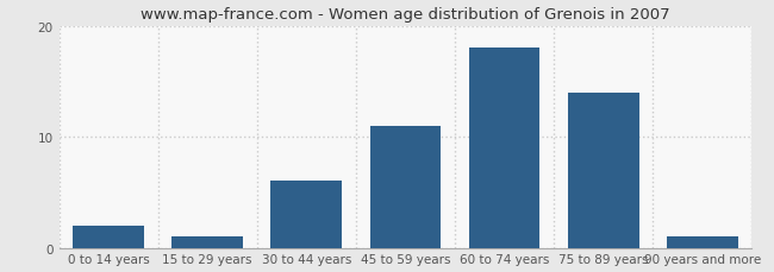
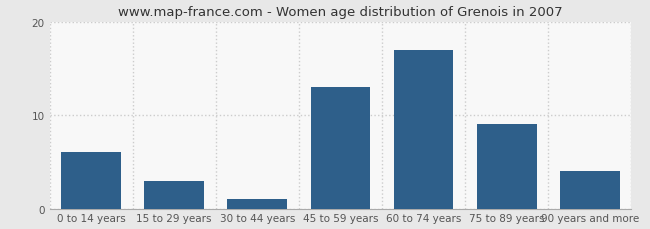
0 to 14 years: 2 -> 6
15 to 29 years: 1 -> 3
30 to 44 years: 6 -> 1
45 to 59 years: 11 -> 13
60 to 74 years: 18 -> 17
75 to 89 years: 14 -> 9
90 years and more: 1 -> 4
